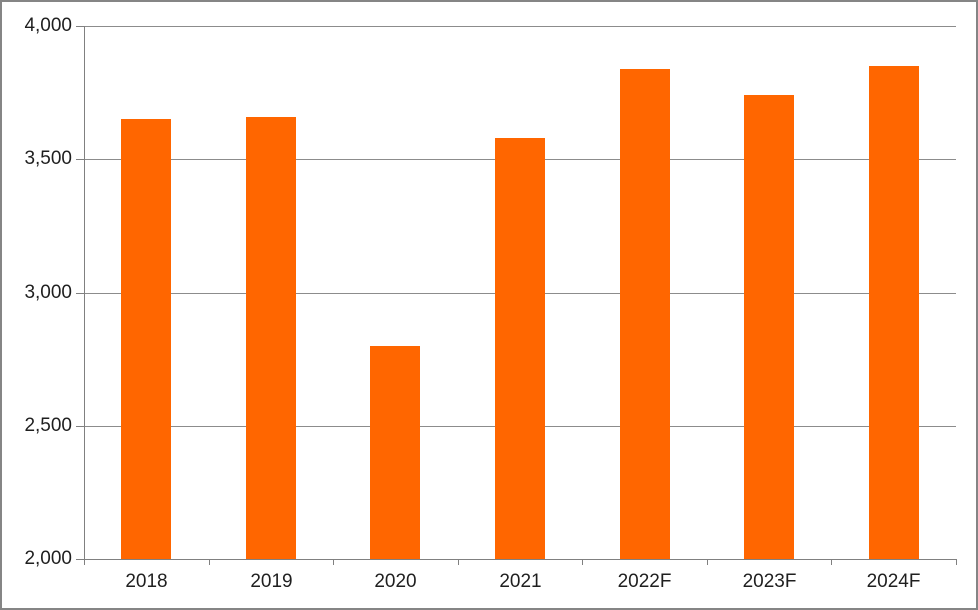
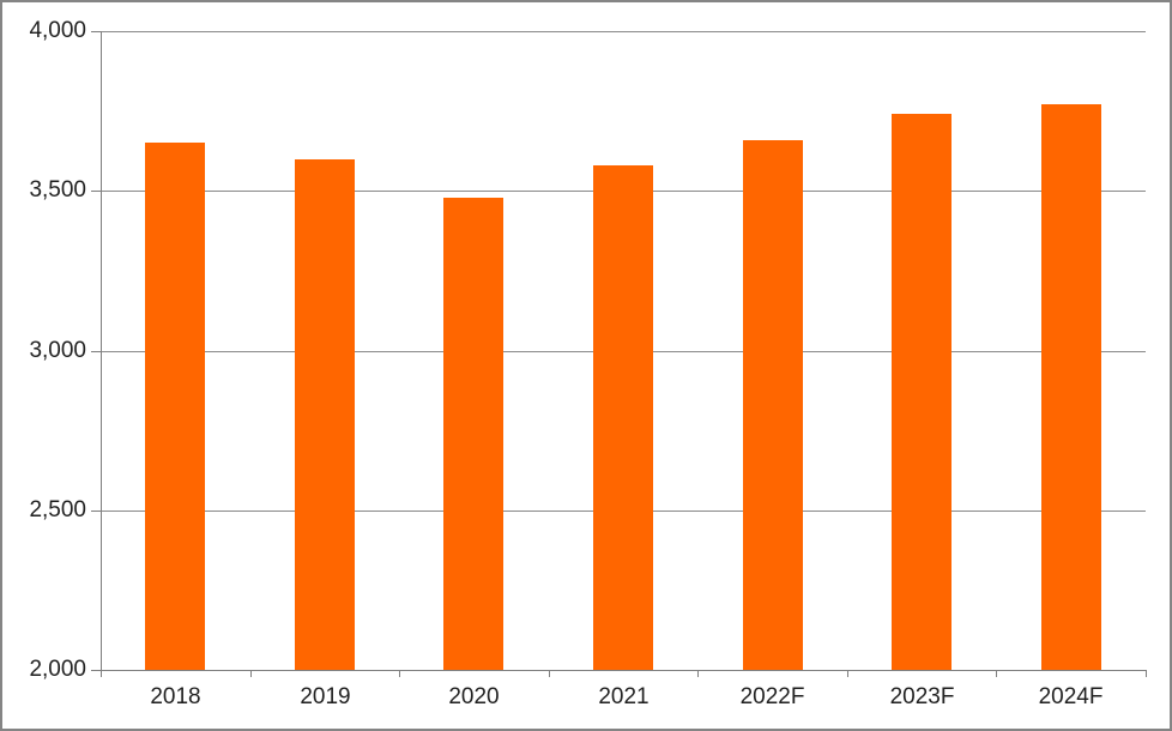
2019: 3660 -> 3600
2020: 2800 -> 3480
2022F: 3840 -> 3660
2024F: 3850 -> 3770
